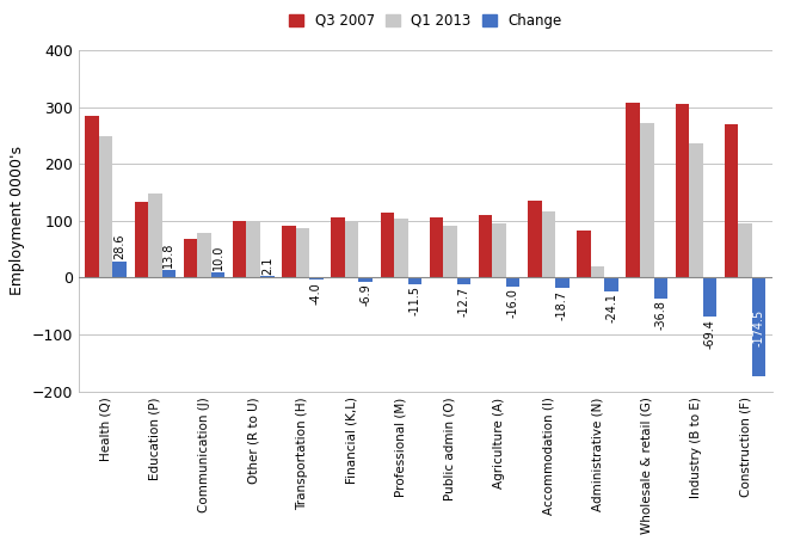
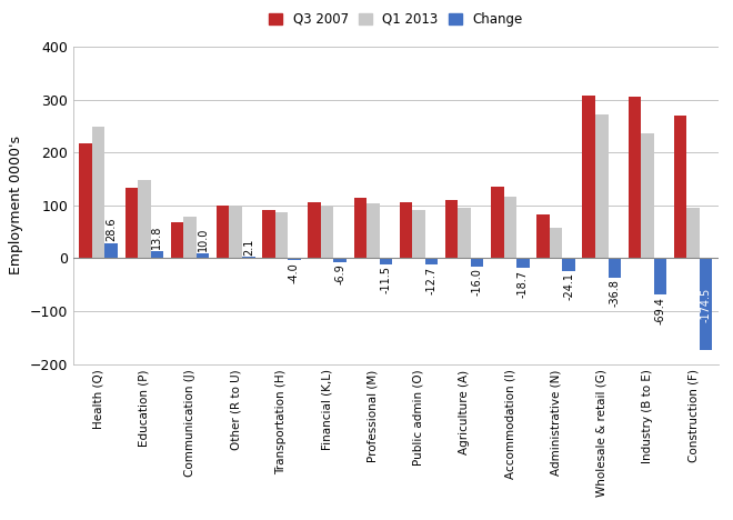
Q3 2007/Health (Q): 285 -> 218
Q1 2013/Administrative (N): 20 -> 58
